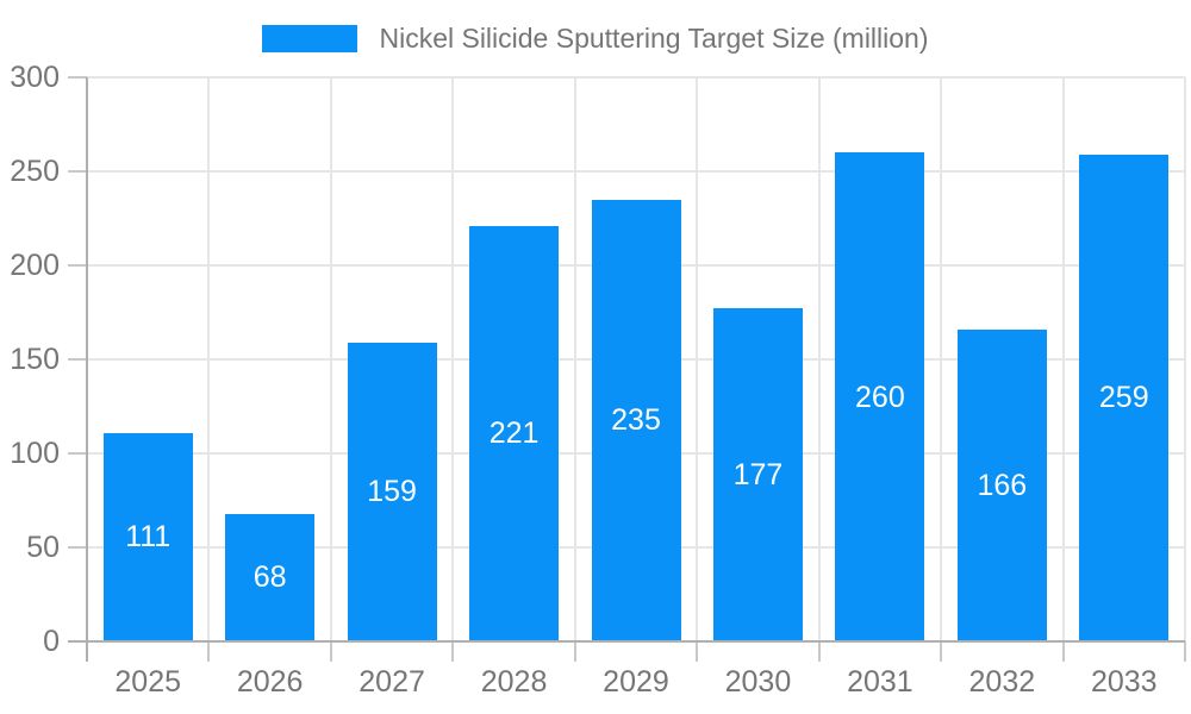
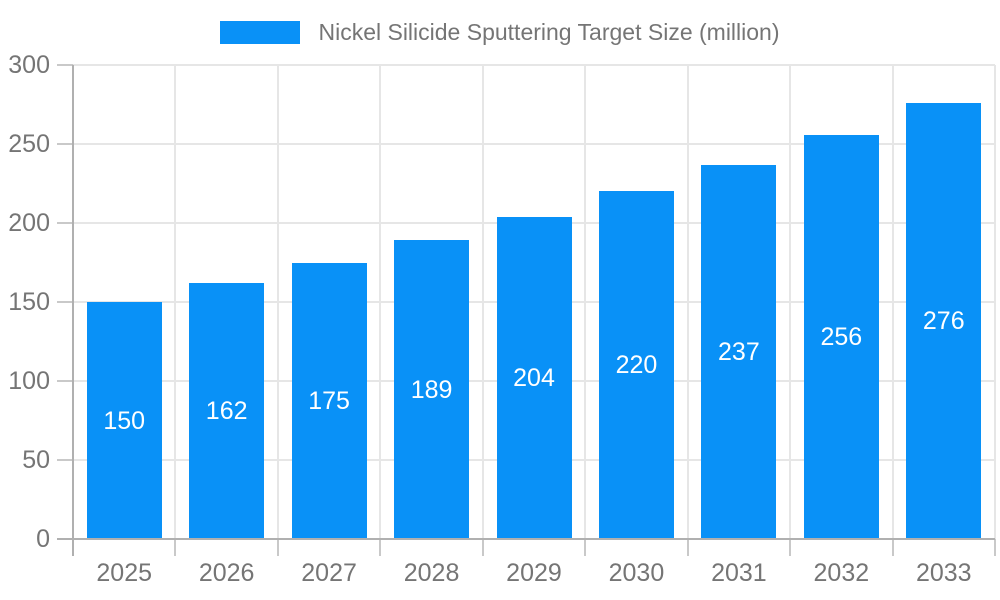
2025: 111 -> 150
2026: 68 -> 162
2027: 159 -> 175
2028: 221 -> 189
2029: 235 -> 204
2030: 177 -> 220
2031: 260 -> 237
2032: 166 -> 256
2033: 259 -> 276
